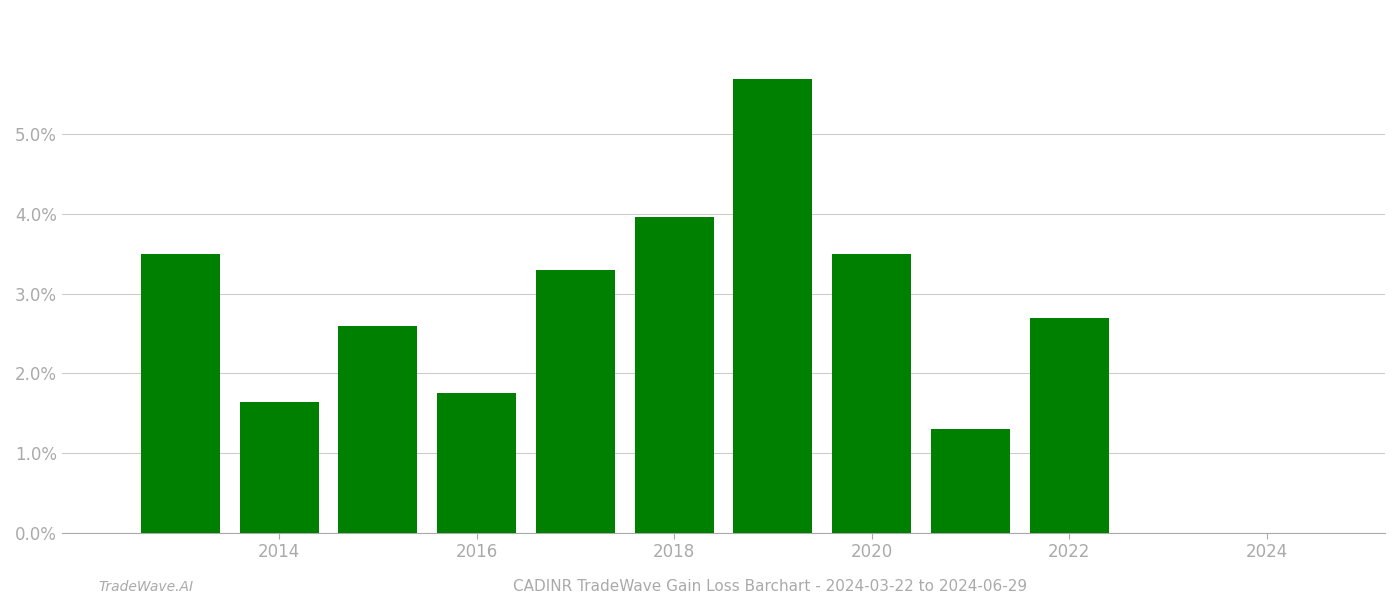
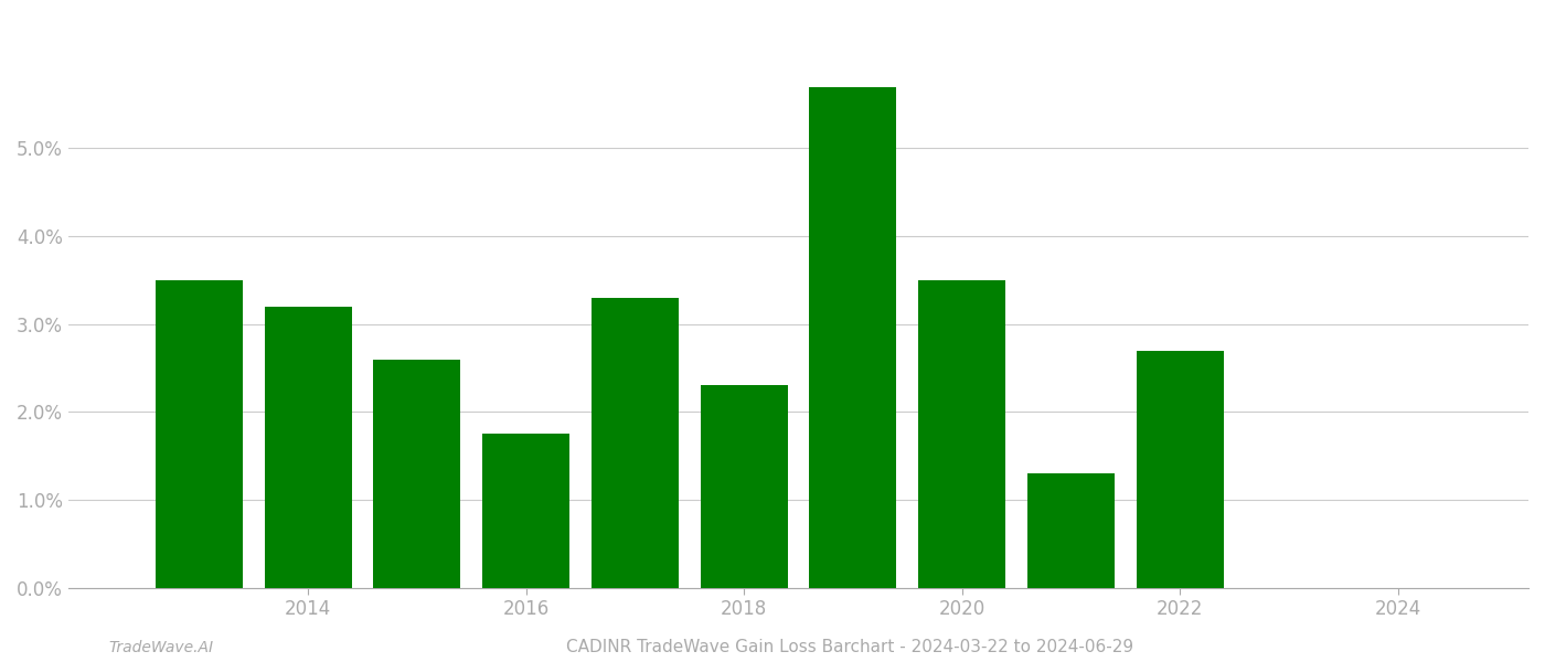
2014: 1.64% -> 3.20%
2018: 3.96% -> 2.30%
